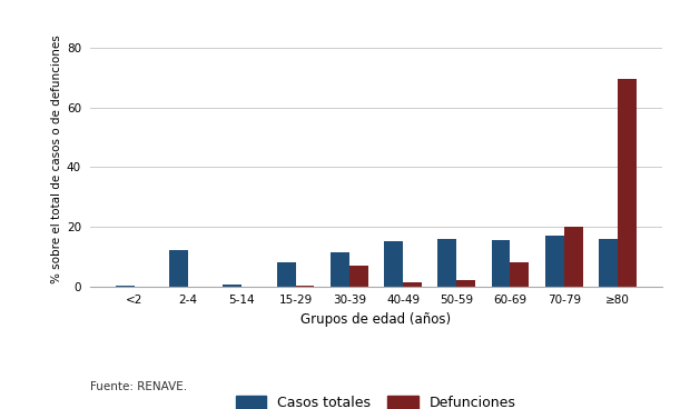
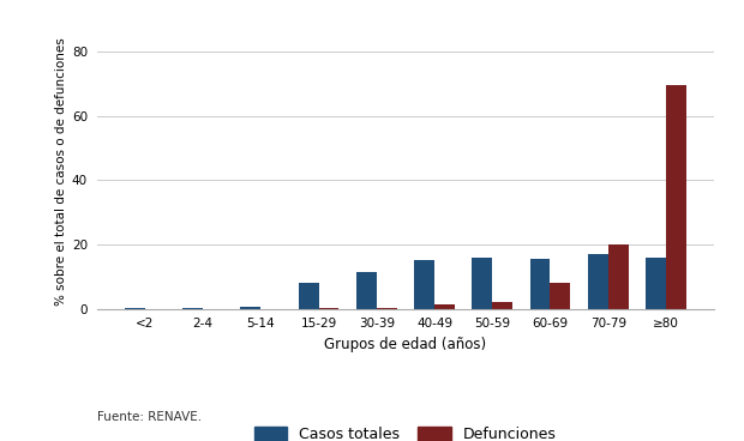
Casos totales/2-4: 12.0 -> 0.2
Defunciones/30-39: 7.0 -> 0.3
